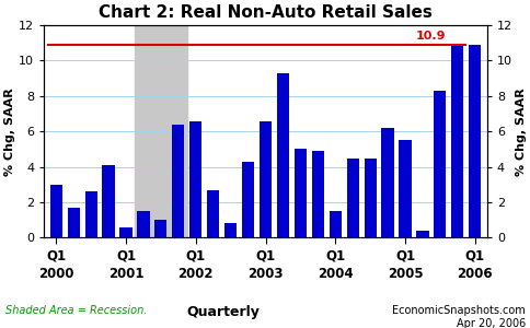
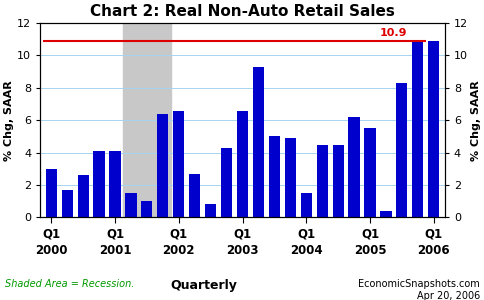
Q1 2001: 0.6 -> 4.1
